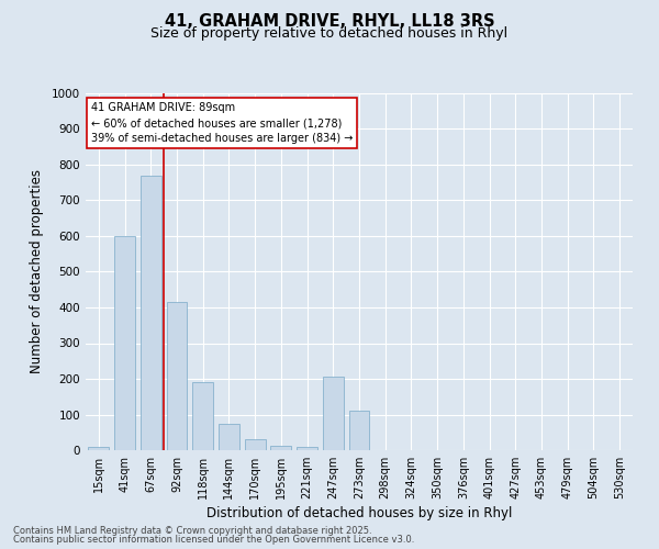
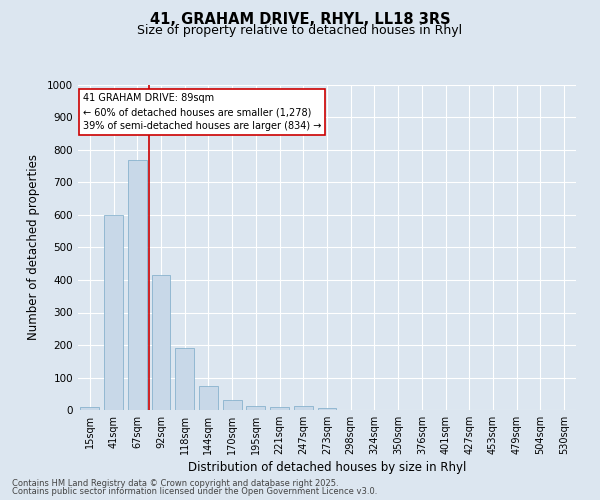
247sqm: 205 -> 12
273sqm: 110 -> 5
